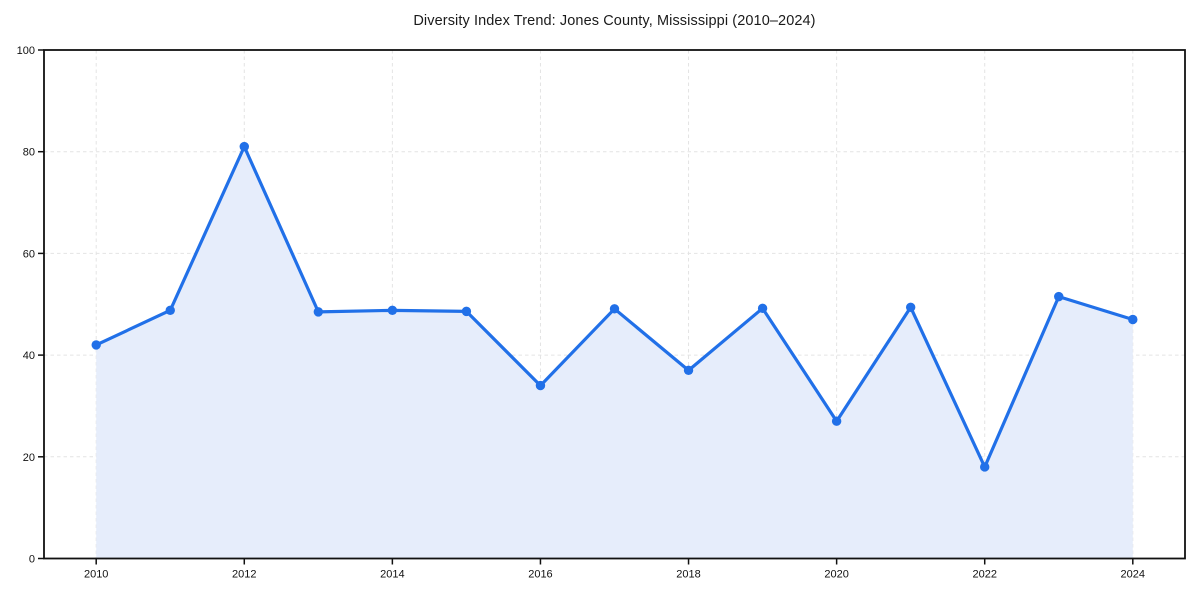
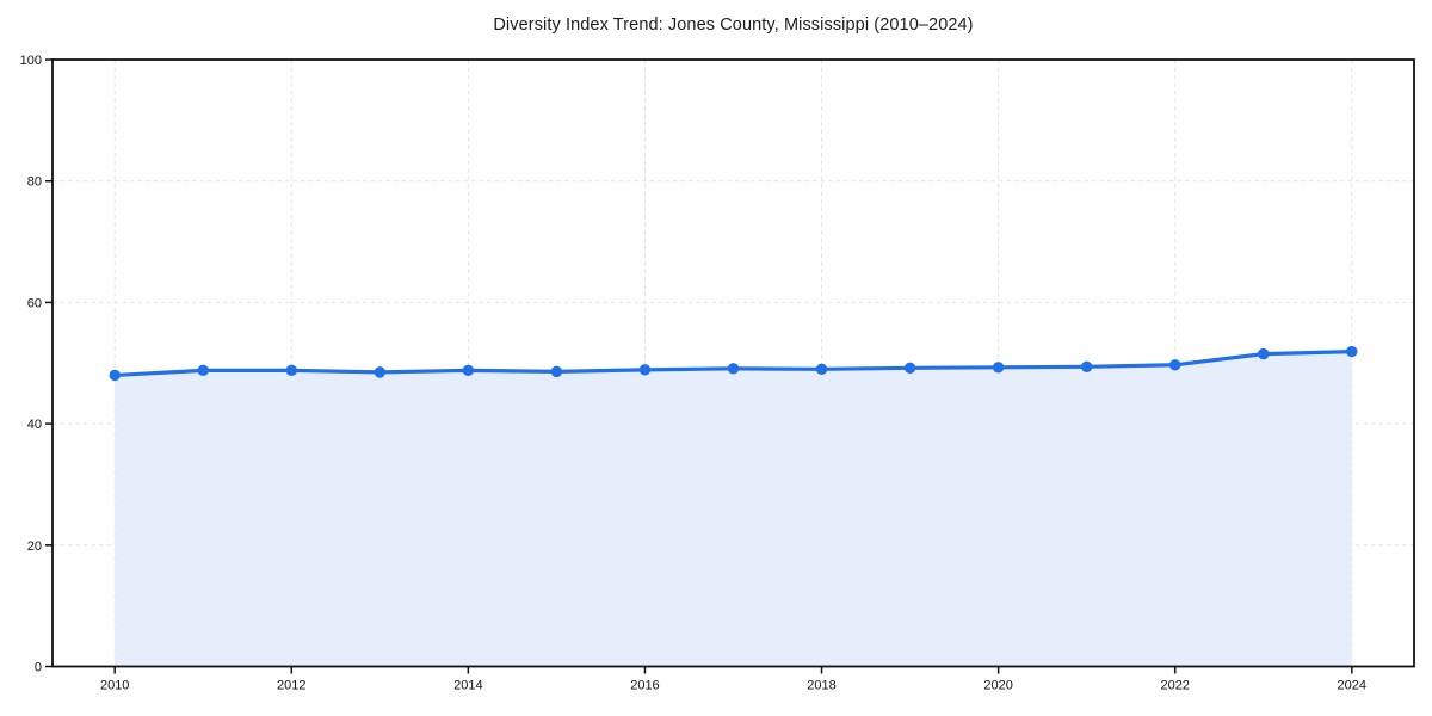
2010: 42 -> 48
2012: 81 -> 49
2016: 34 -> 49
2018: 37 -> 49
2020: 27 -> 49
2022: 18 -> 50
2024: 47 -> 52
